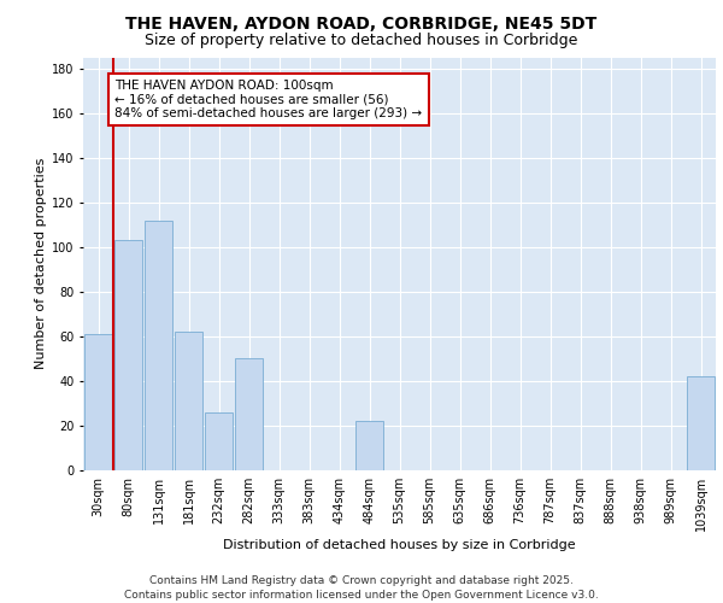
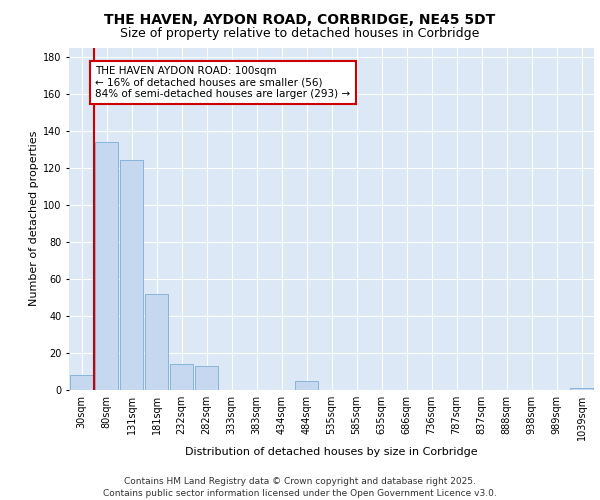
30sqm: 61 -> 8
80sqm: 103 -> 134
131sqm: 112 -> 124
181sqm: 62 -> 52
232sqm: 26 -> 14
282sqm: 50 -> 13
484sqm: 22 -> 5
1039sqm: 42 -> 1
